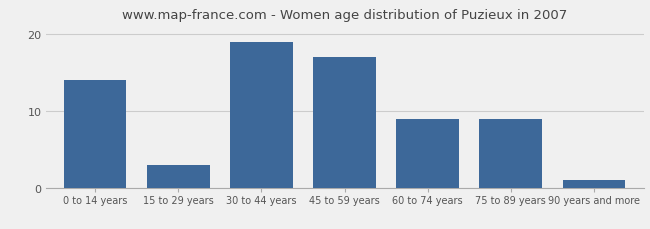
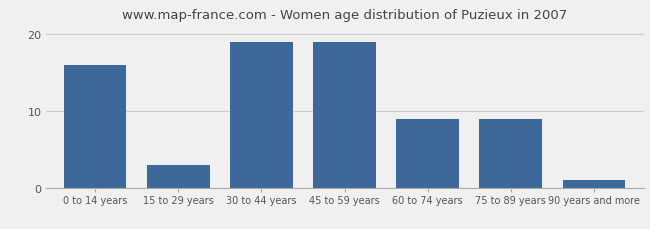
0 to 14 years: 14 -> 16
45 to 59 years: 17 -> 19
